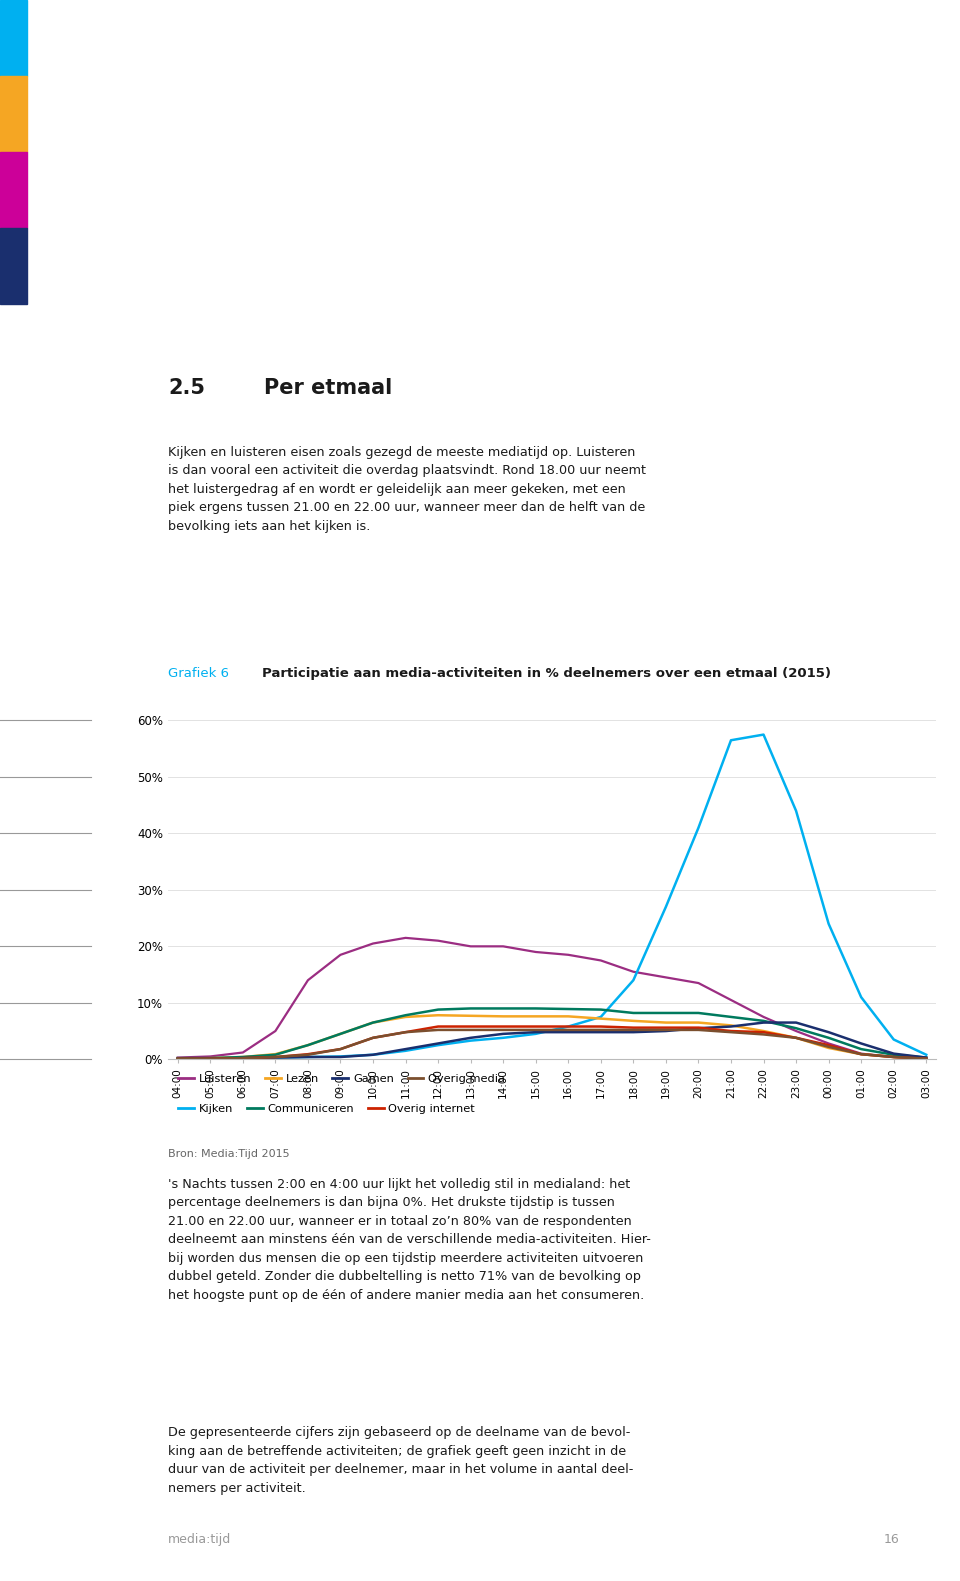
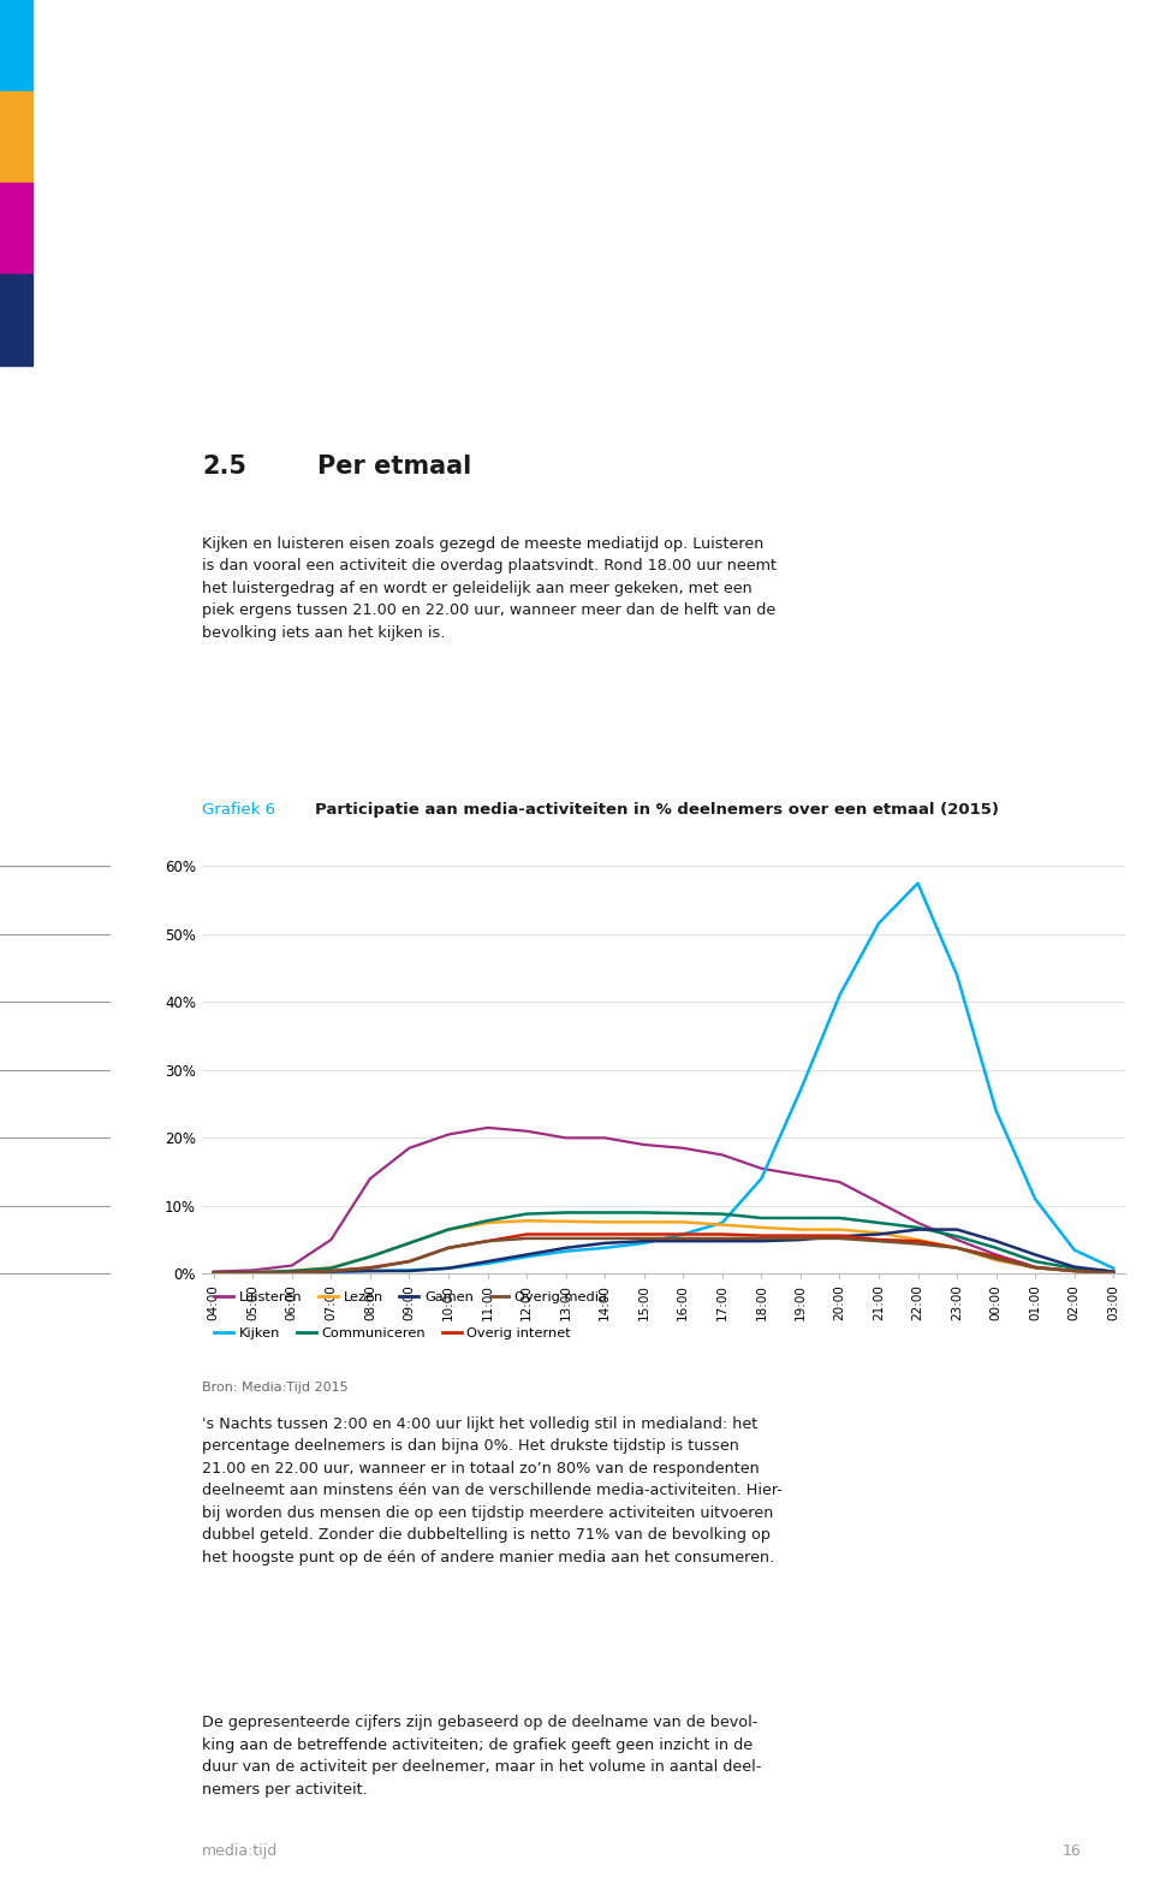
Kijken/21:00: 56.5% -> 51.6%
